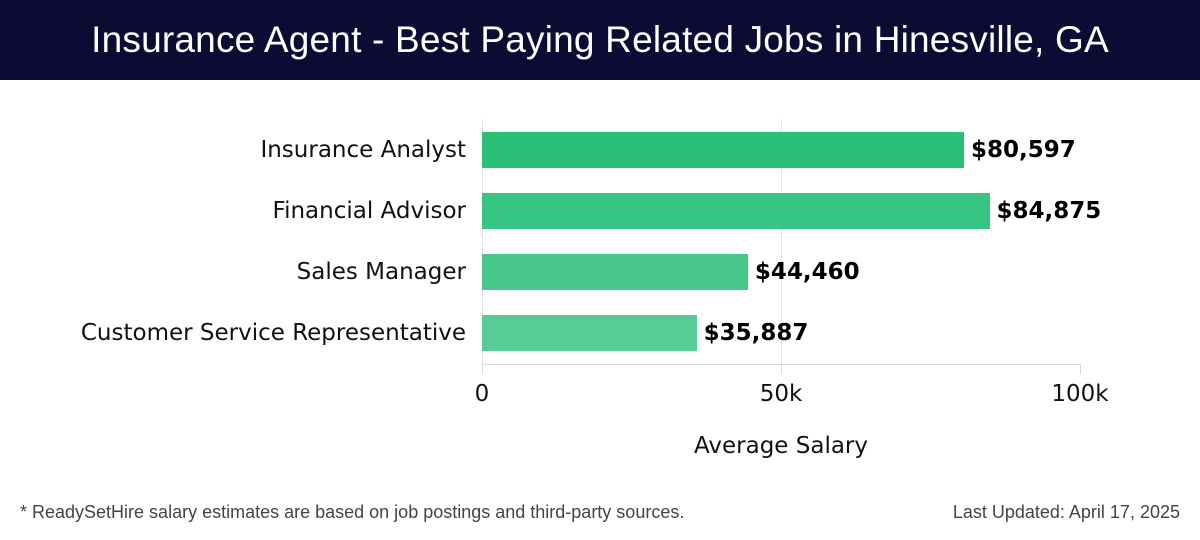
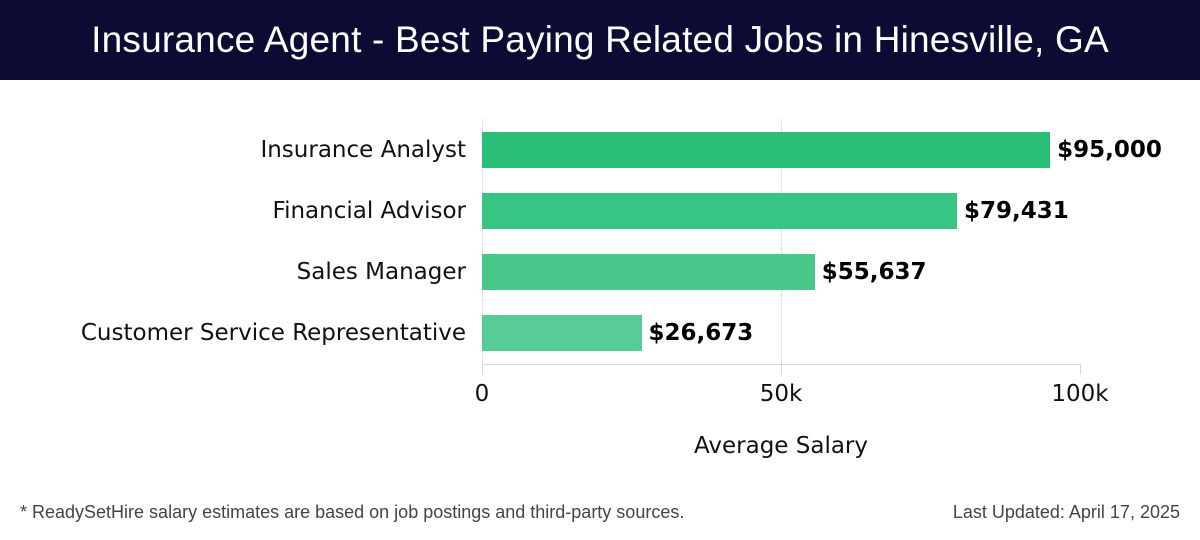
Insurance Analyst: $80,597 -> $95,000
Financial Advisor: $84,875 -> $79,431
Sales Manager: $44,460 -> $55,637
Customer Service Representative: $35,887 -> $26,673
